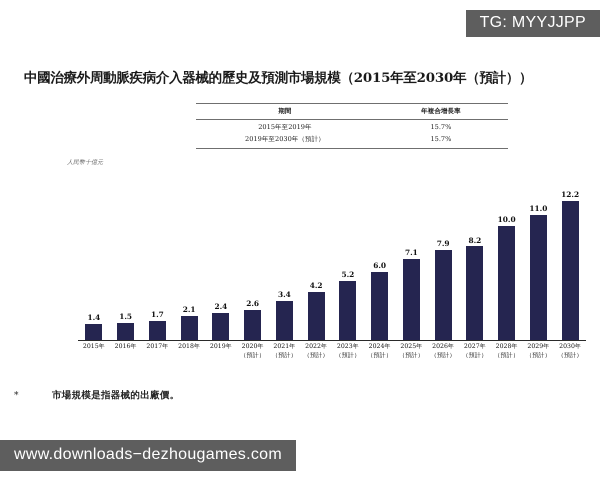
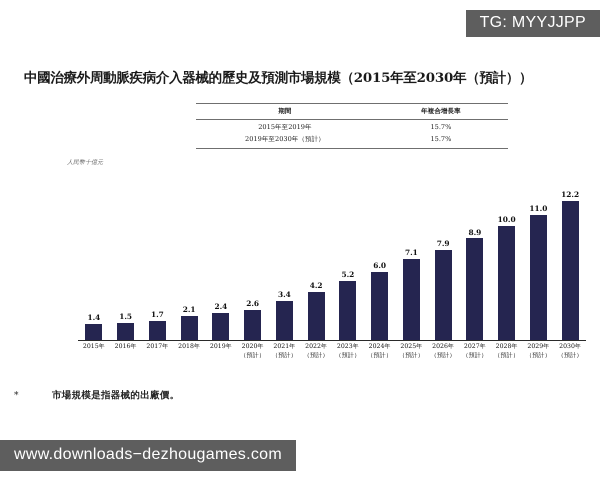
2027年: 8.2 -> 8.9
